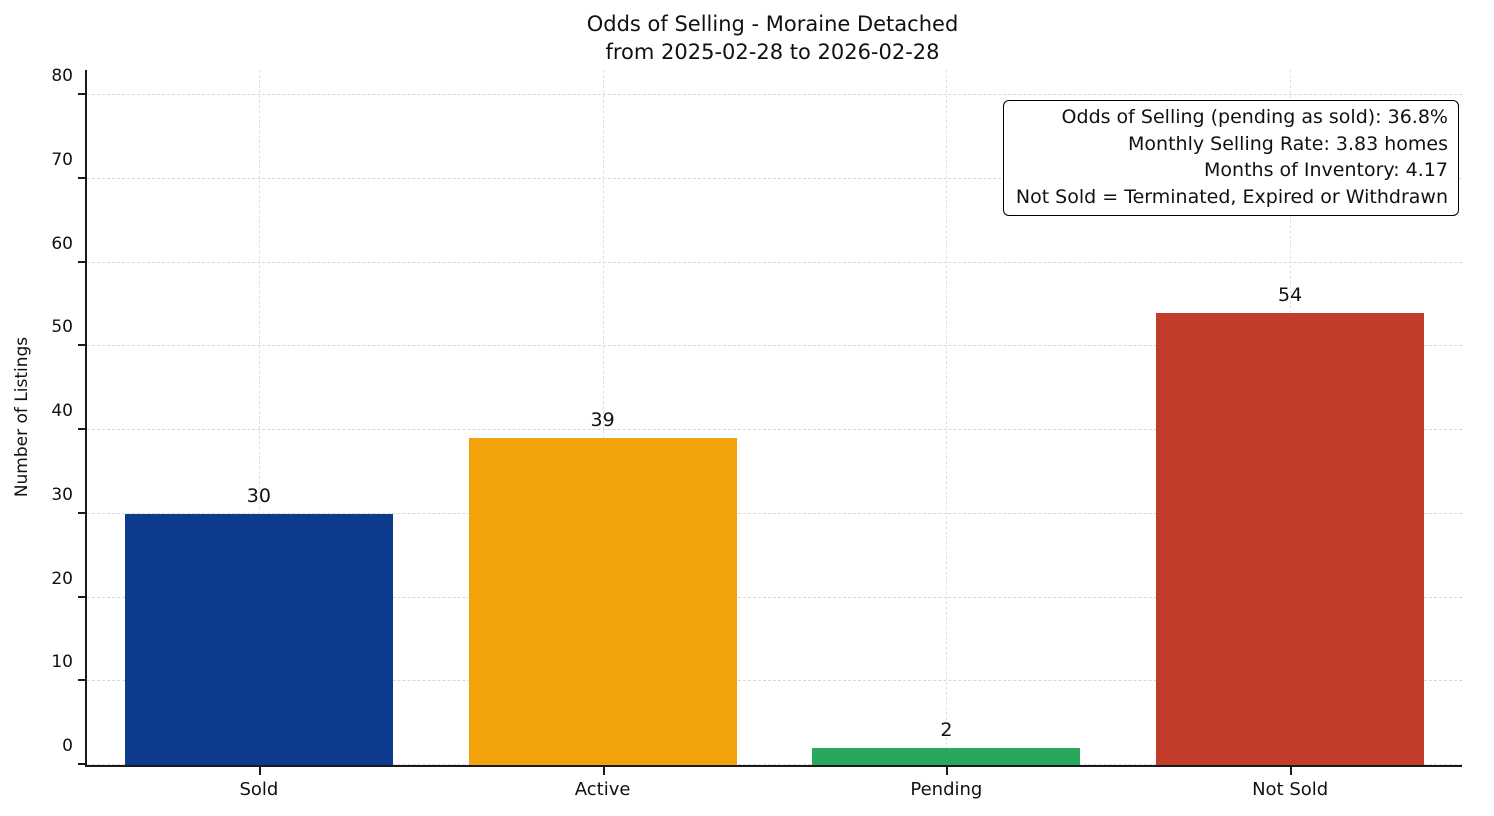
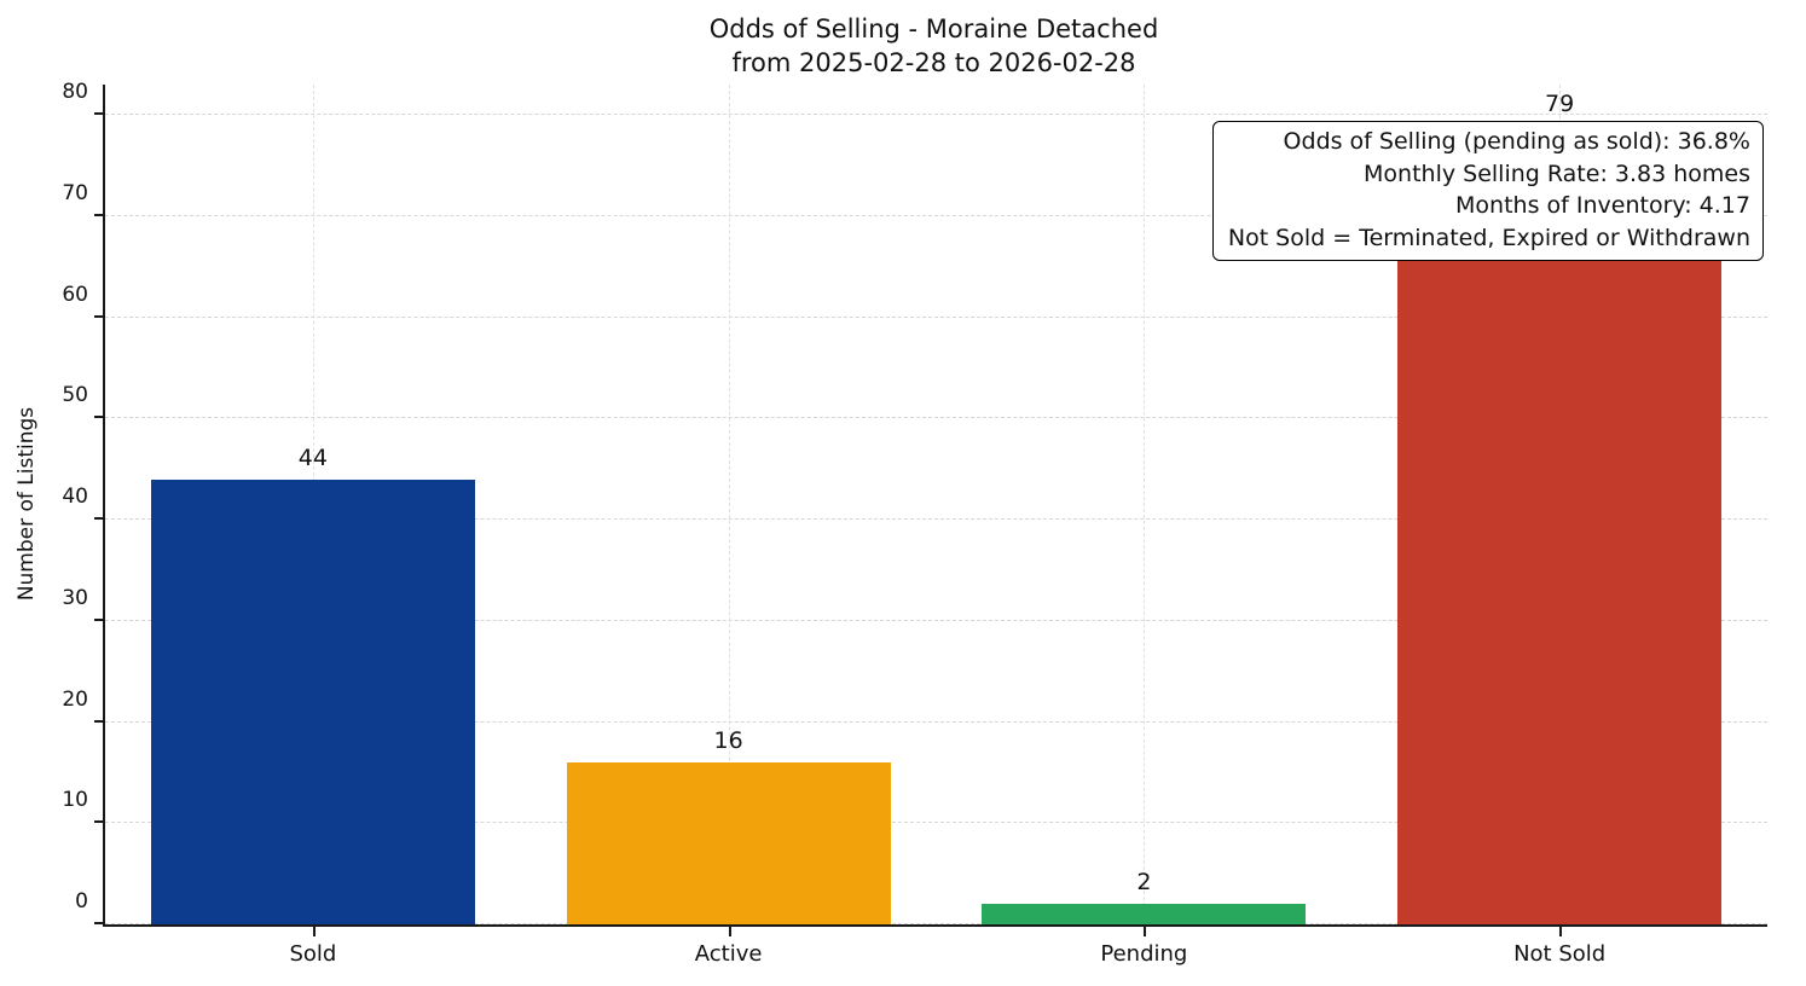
Sold: 30 -> 44
Active: 39 -> 16
Not Sold: 54 -> 79
